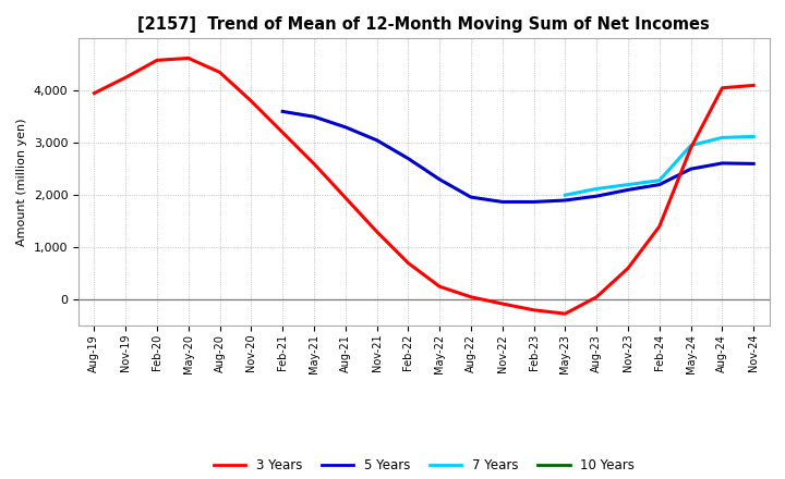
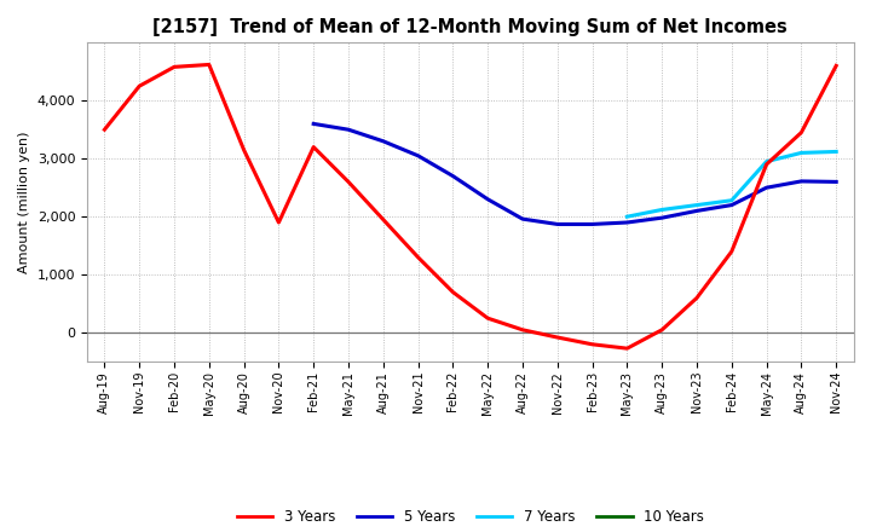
3 Years/Aug-19: 3,950 -> 3,500
3 Years/Aug-20: 4,350 -> 3,150
3 Years/Nov-20: 3,800 -> 1,900
3 Years/Aug-24: 4,050 -> 3,450
3 Years/Nov-24: 4,100 -> 4,600
